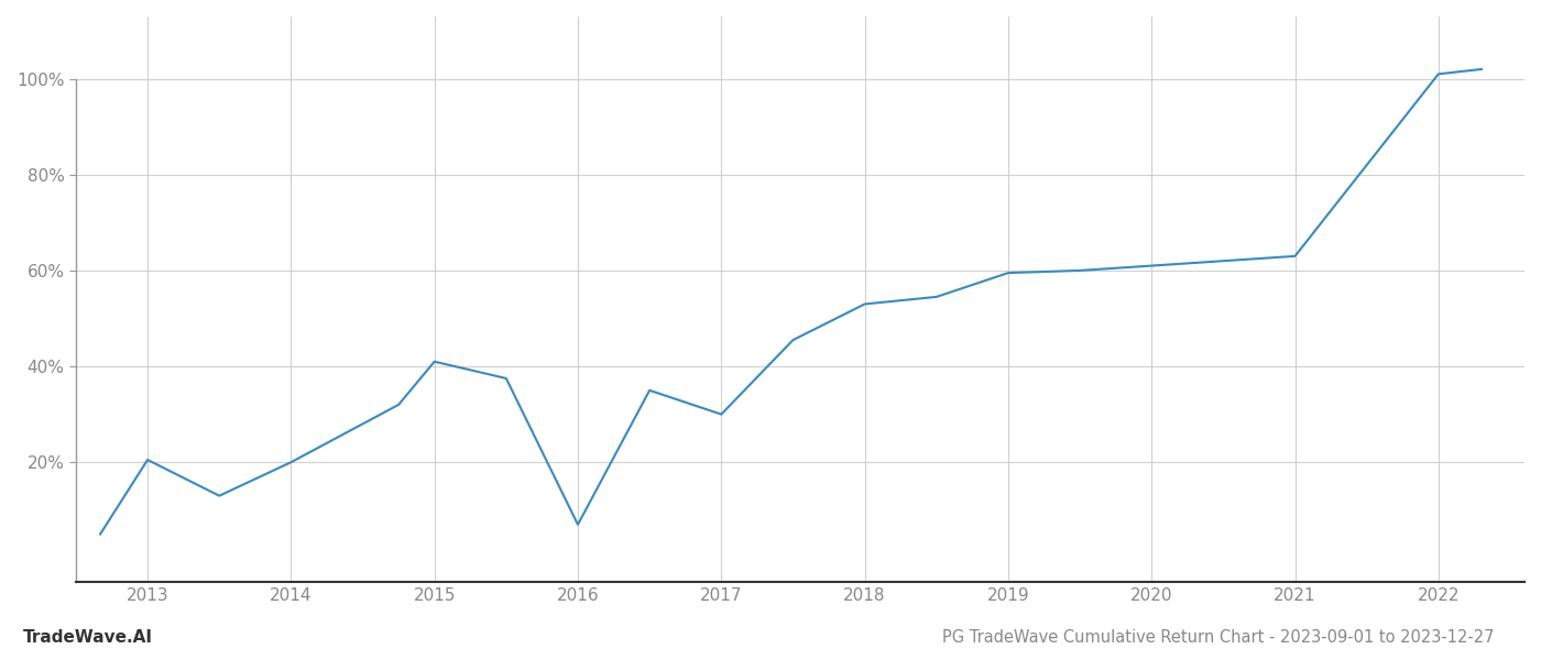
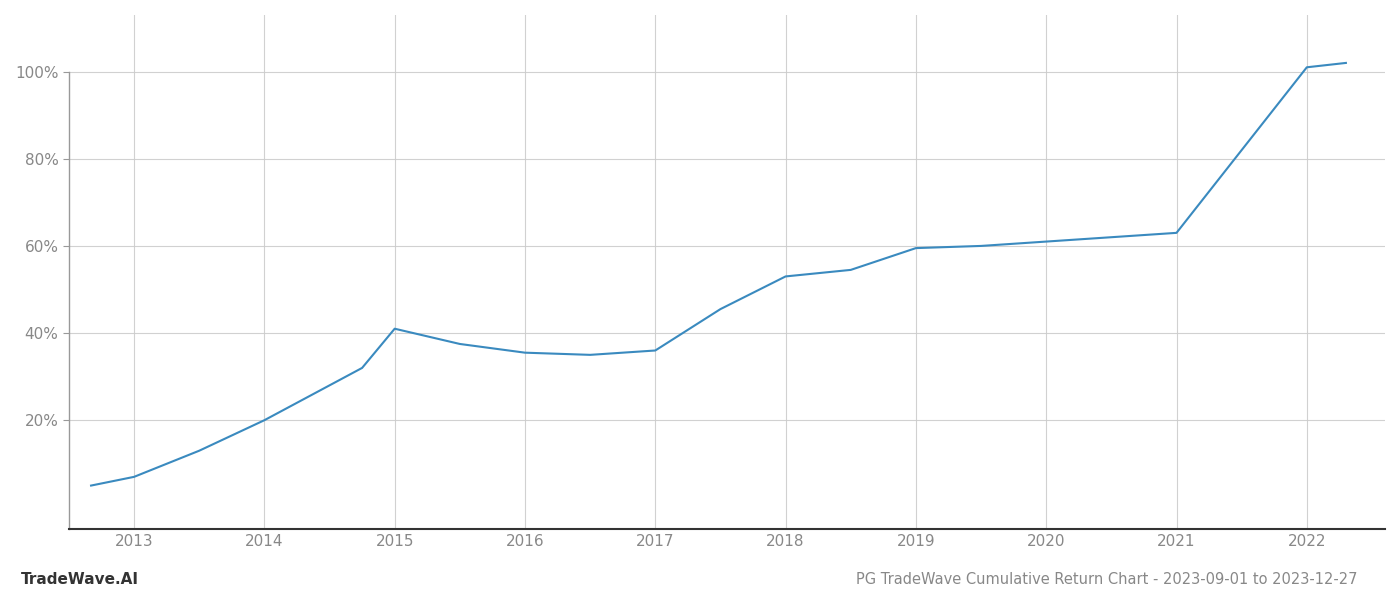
2013: 20.5% -> 7.0%
2016: 7.0% -> 35.5%
2017: 30.0% -> 36.0%
